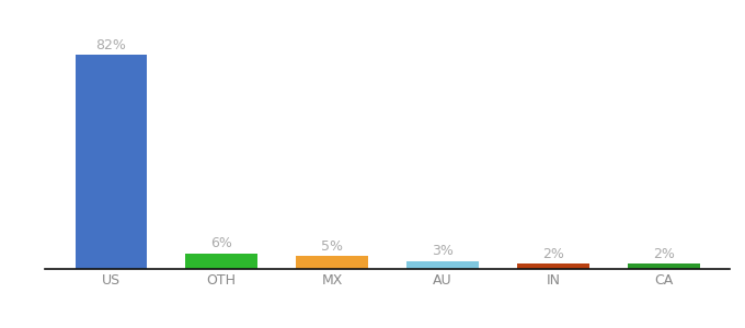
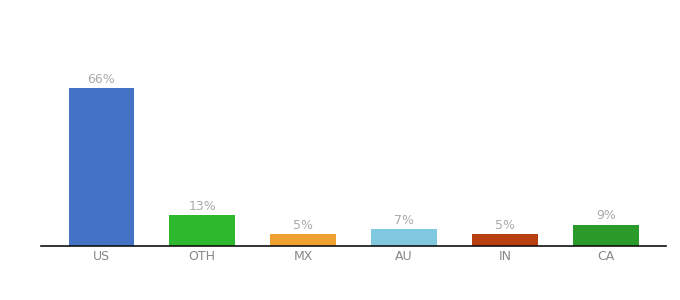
US: 82% -> 66%
OTH: 6% -> 13%
AU: 3% -> 7%
IN: 2% -> 5%
CA: 2% -> 9%
